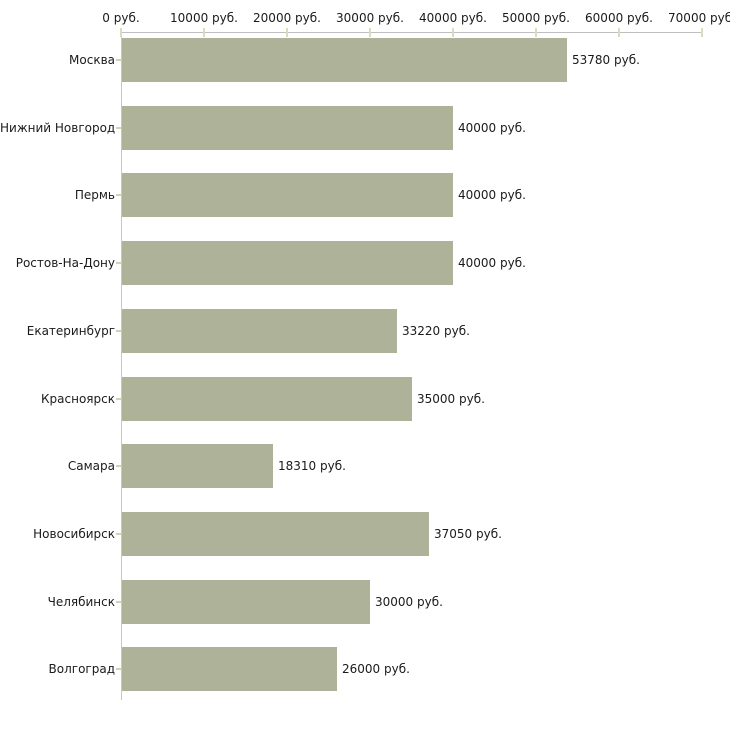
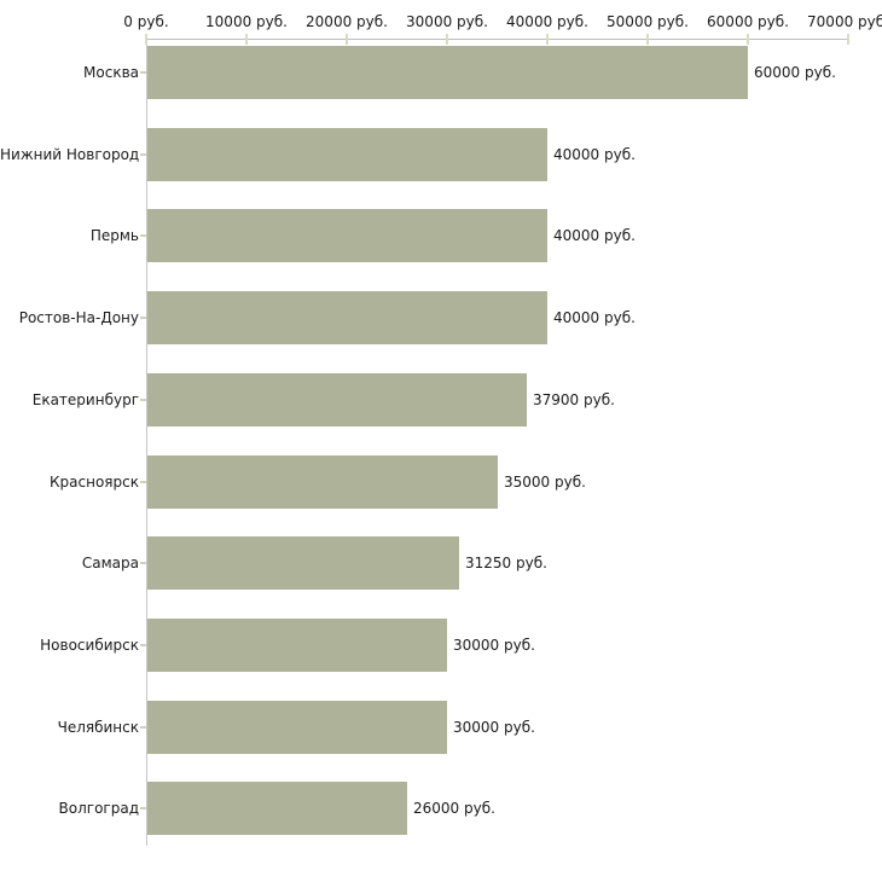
Москва: 53780 -> 60000
Екатеринбург: 33220 -> 37900
Самара: 18310 -> 31250
Новосибирск: 37050 -> 30000
